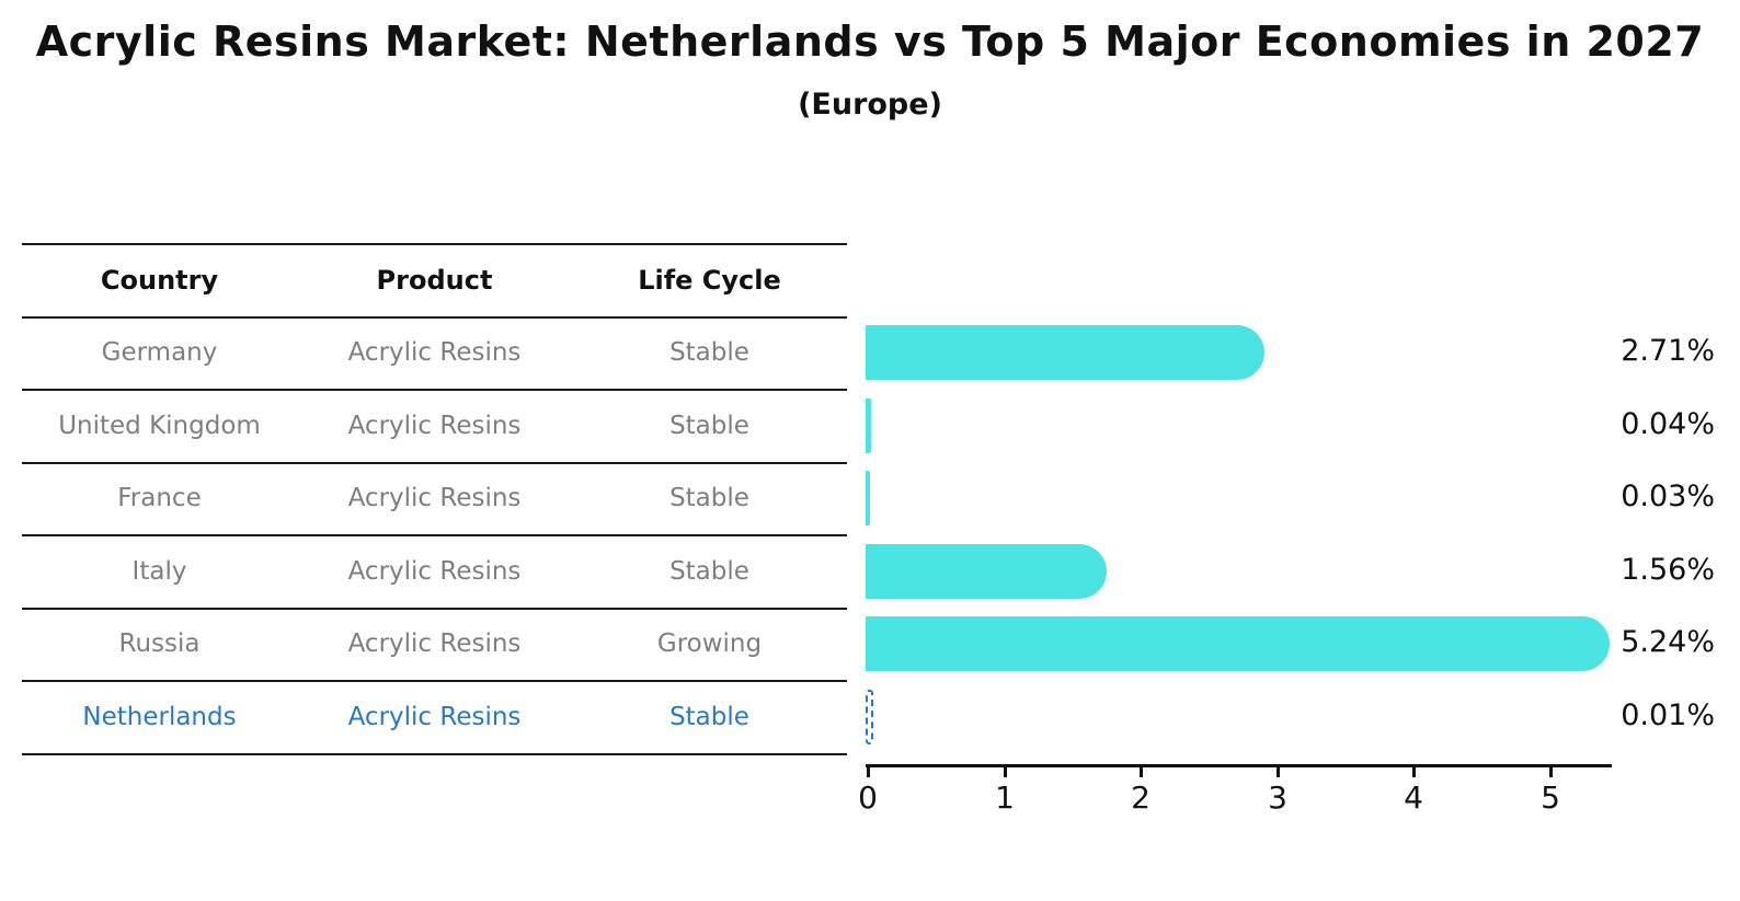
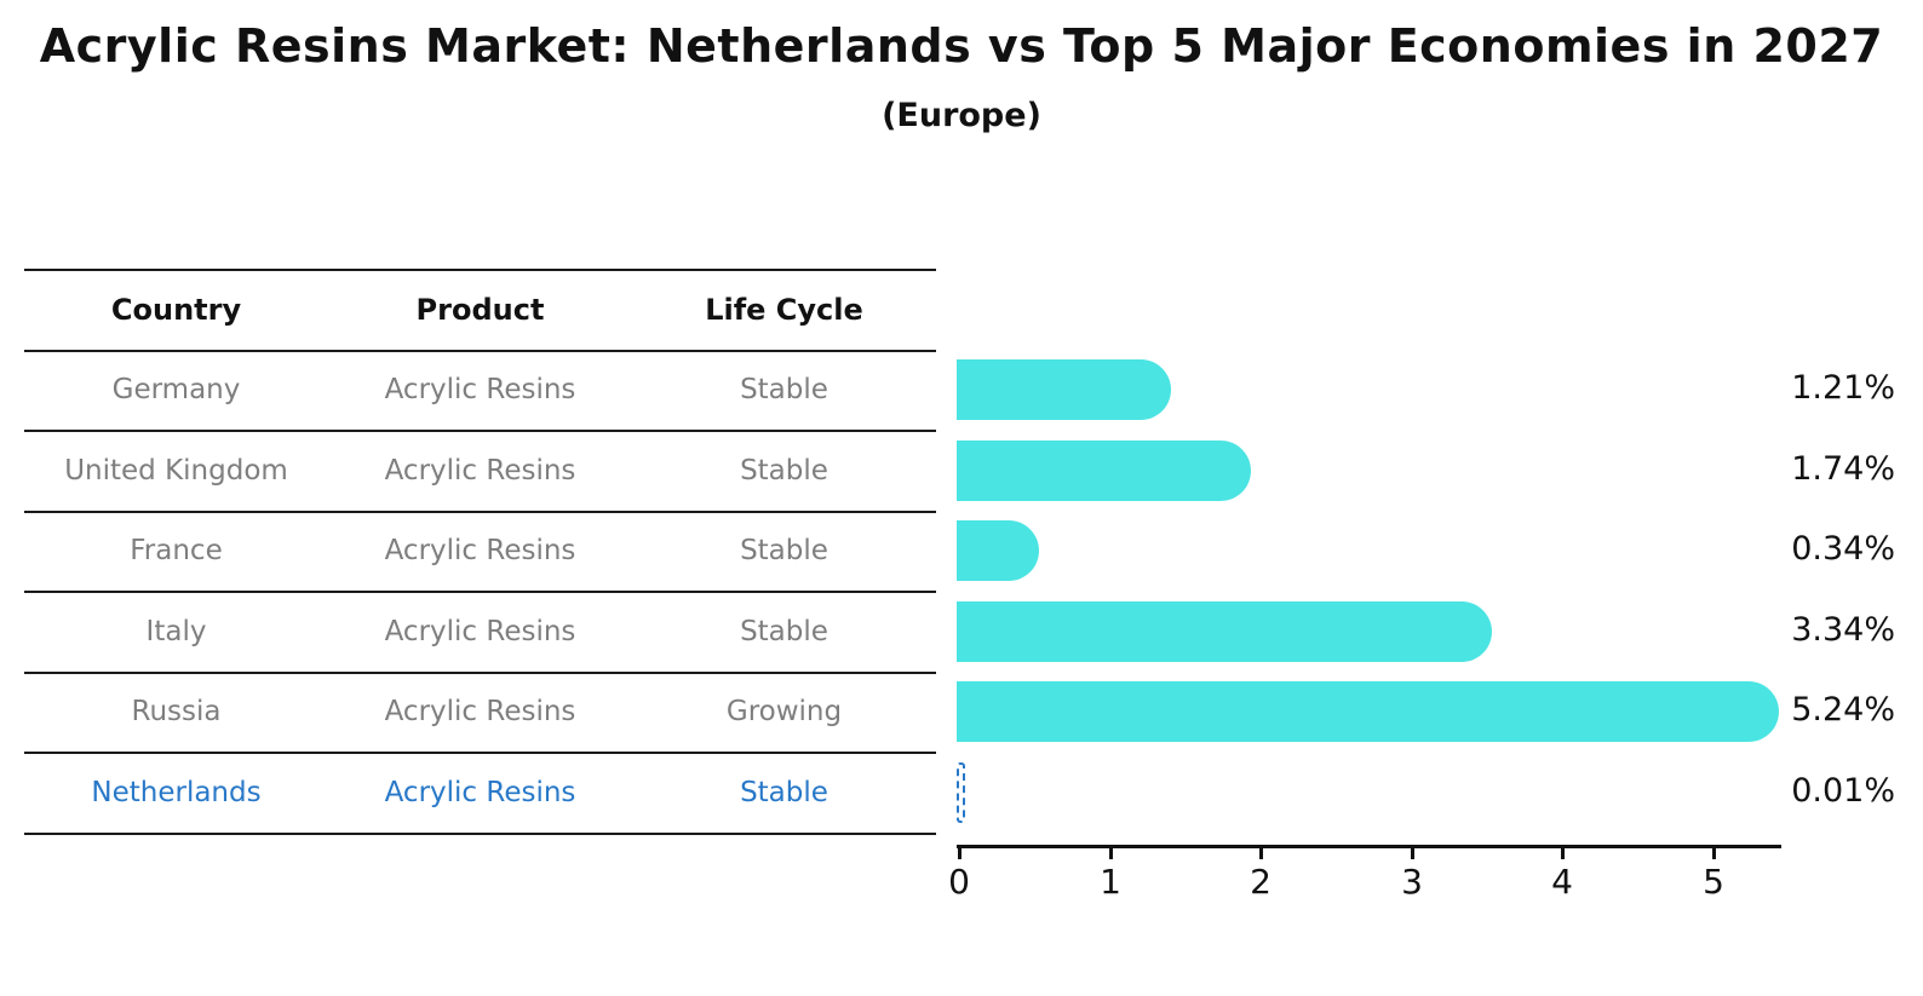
Germany: 2.71% -> 1.21%
United Kingdom: 0.04% -> 1.74%
France: 0.03% -> 0.34%
Italy: 1.56% -> 3.34%
